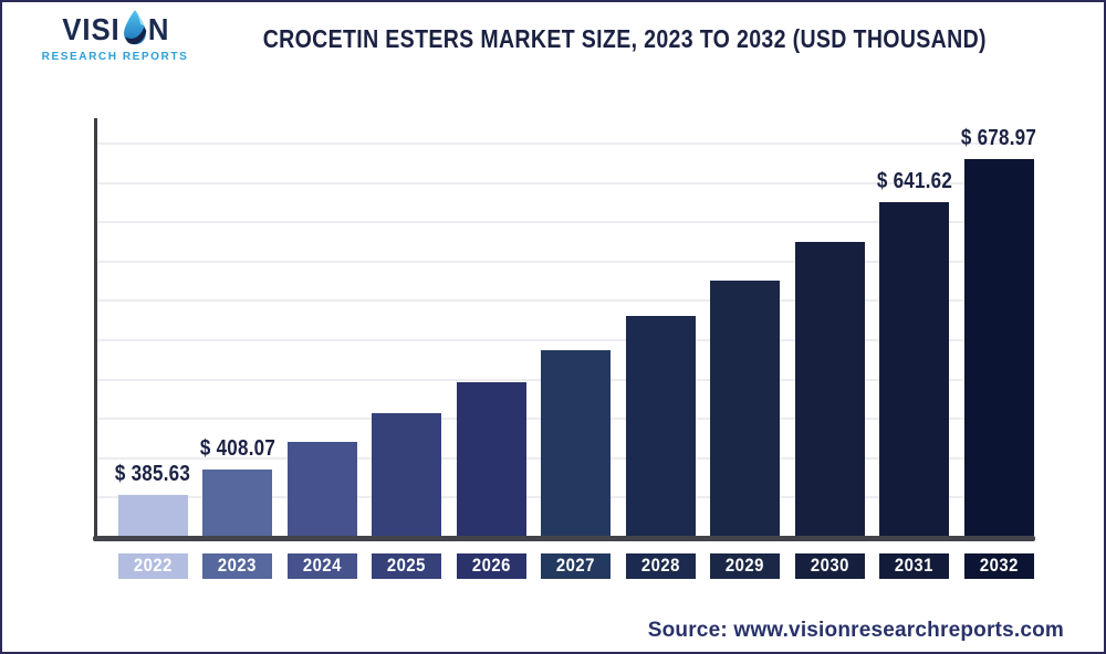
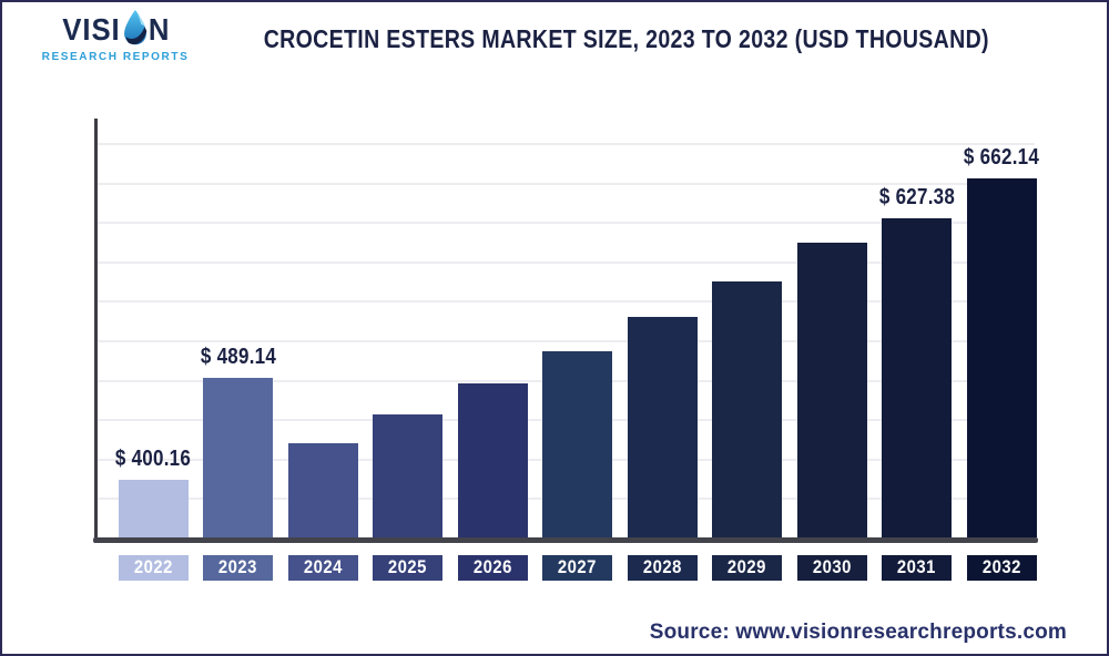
2022: 385.63 -> 400.16
2023: 408.07 -> 489.14
2031: 641.62 -> 627.38
2032: 678.97 -> 662.14
